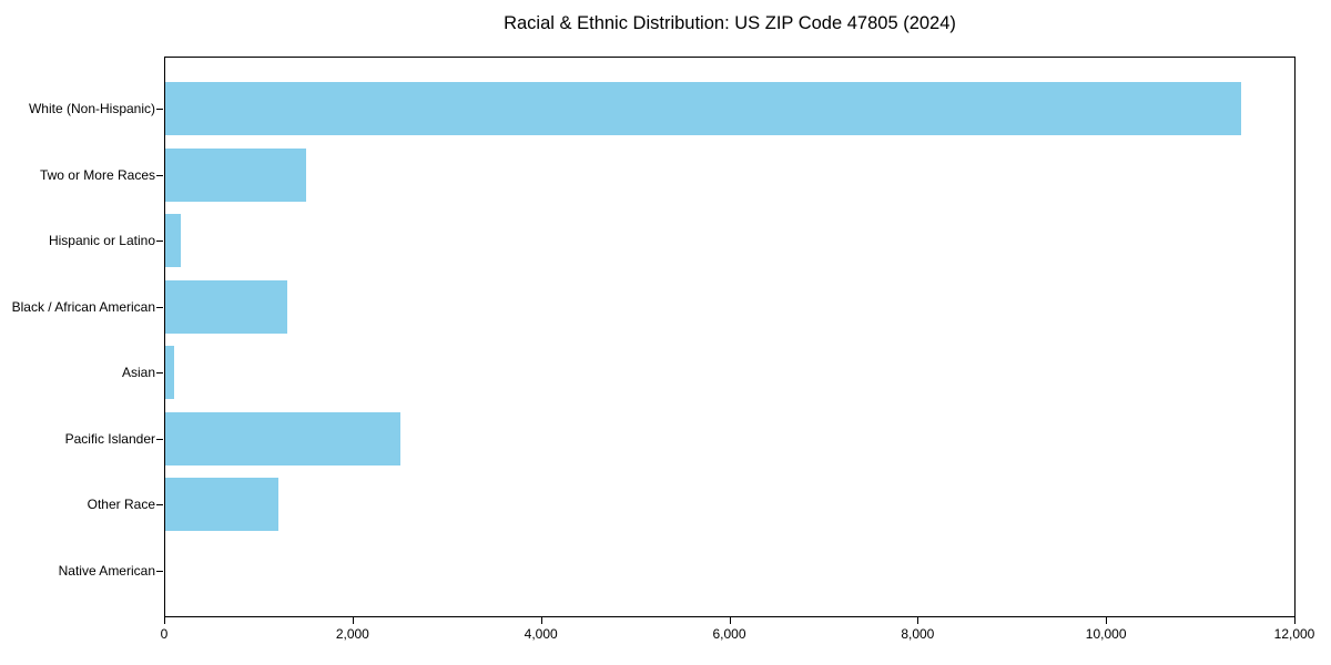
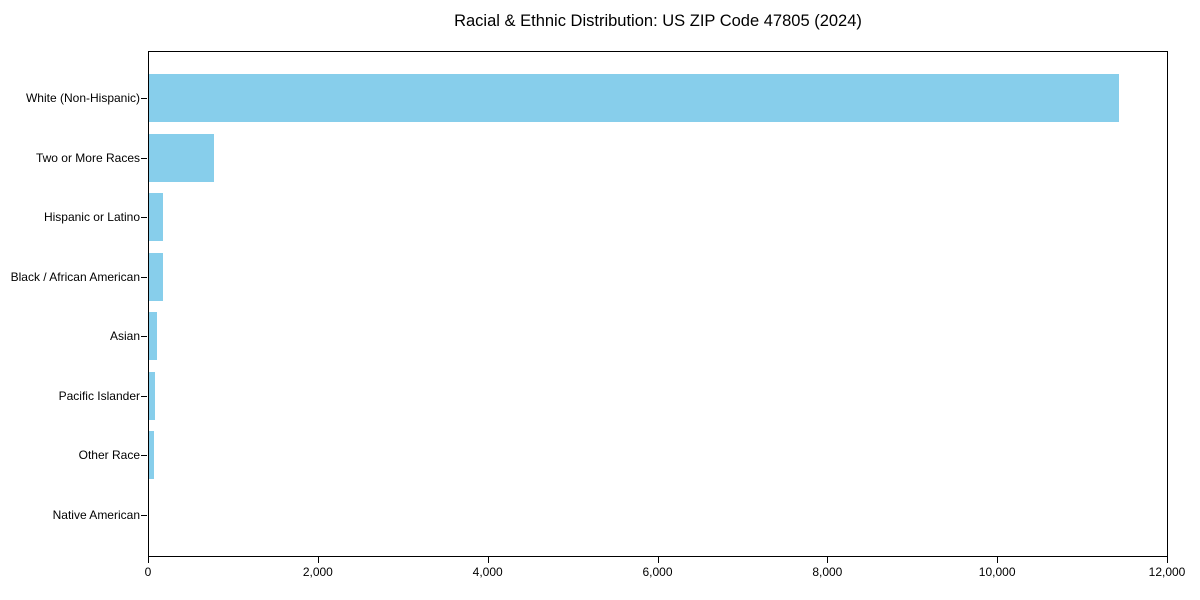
Two or More Races: 1500 -> 800
Black / African American: 1300 -> 200
Pacific Islander: 2500 -> 100
Other Race: 1200 -> 100
